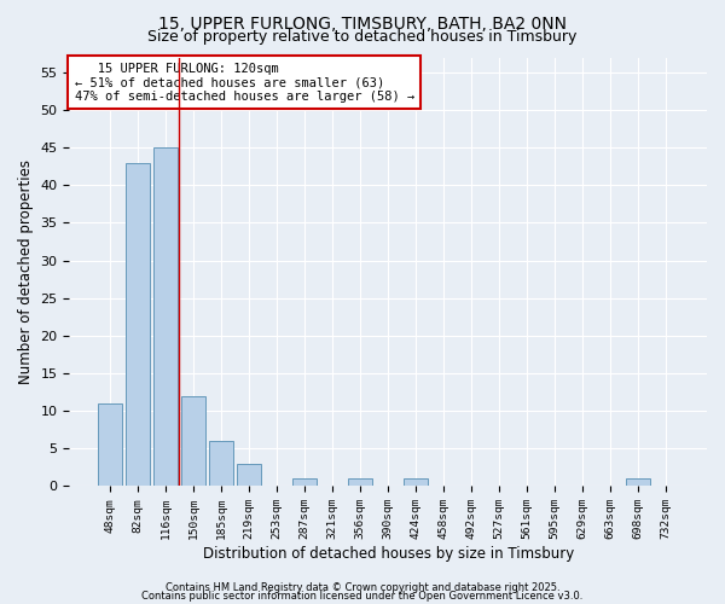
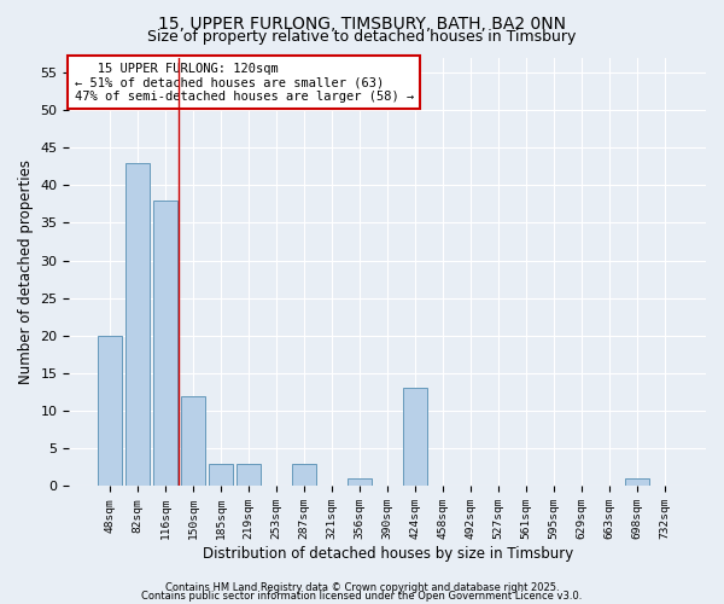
48sqm: 11 -> 20
116sqm: 45 -> 38
185sqm: 6 -> 3
287sqm: 1 -> 3
424sqm: 1 -> 13
